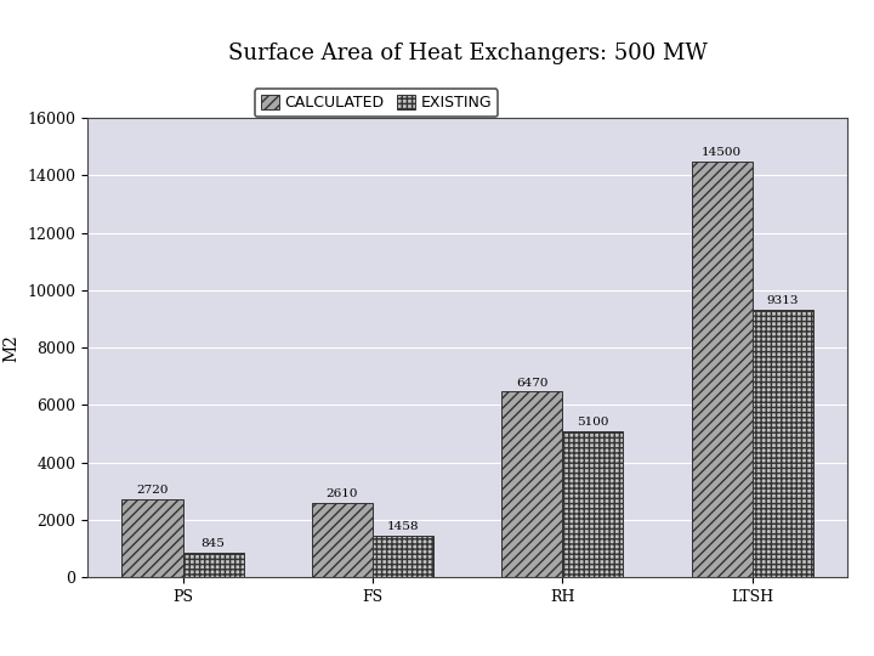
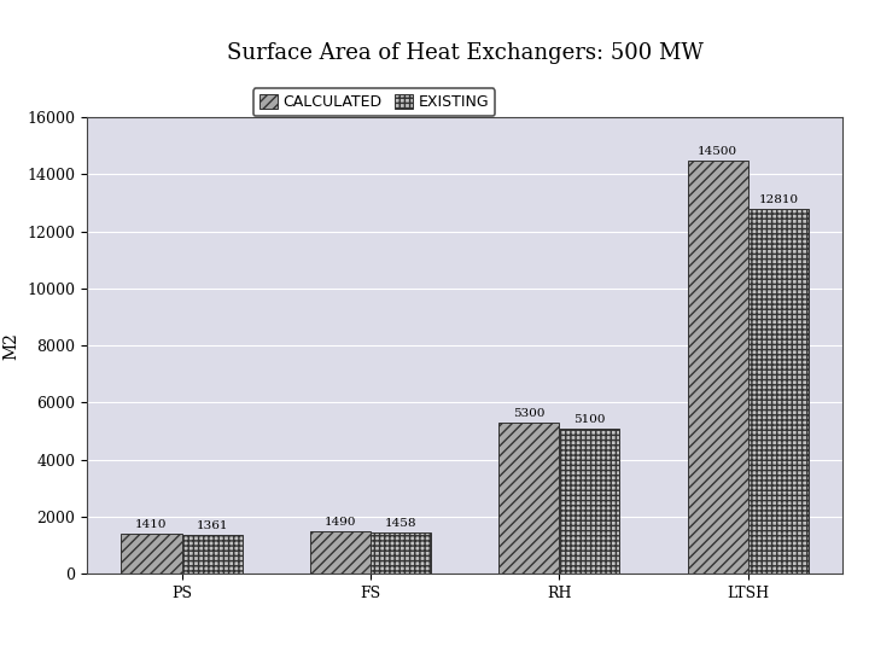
CALCULATED/PS: 2720 -> 1410
EXISTING/PS: 845 -> 1361
CALCULATED/FS: 2610 -> 1490
CALCULATED/RH: 6470 -> 5300
EXISTING/LTSH: 9313 -> 12810
